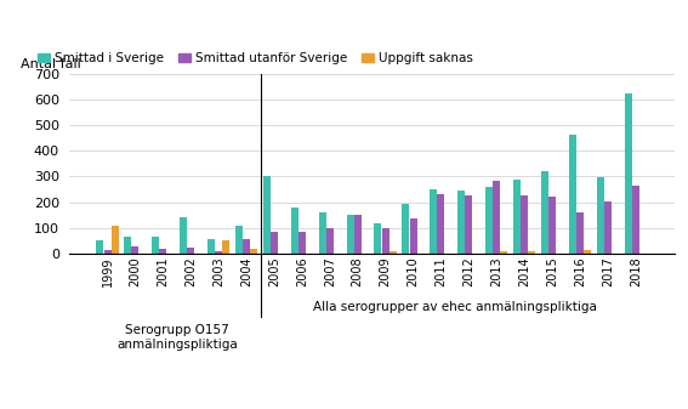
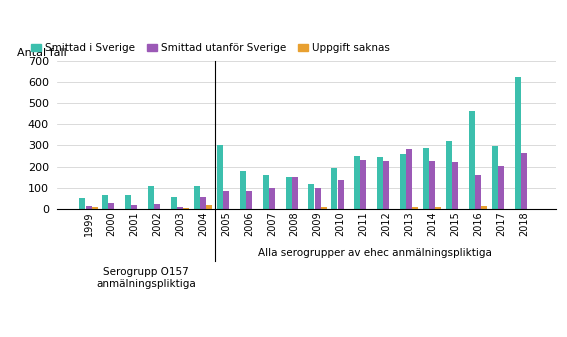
Uppgift saknas/1999: 110 -> 8
Smittad i Sverige/2002: 140 -> 110
Uppgift saknas/2003: 50 -> 5
